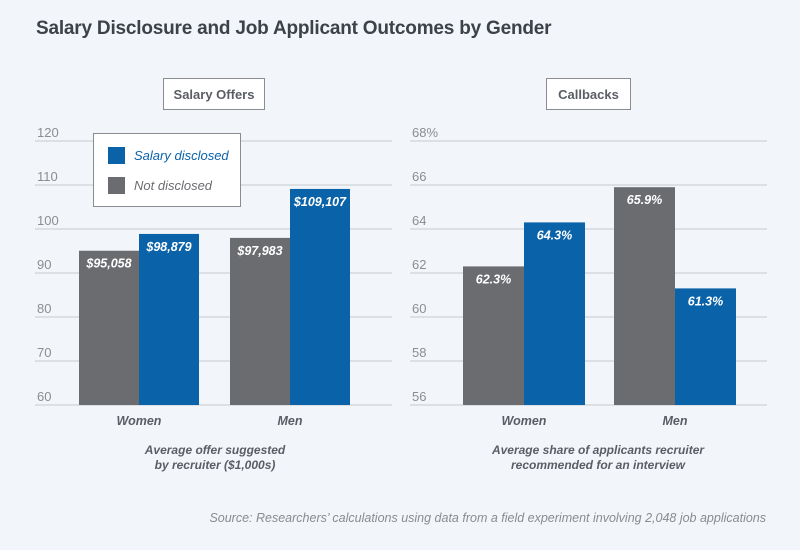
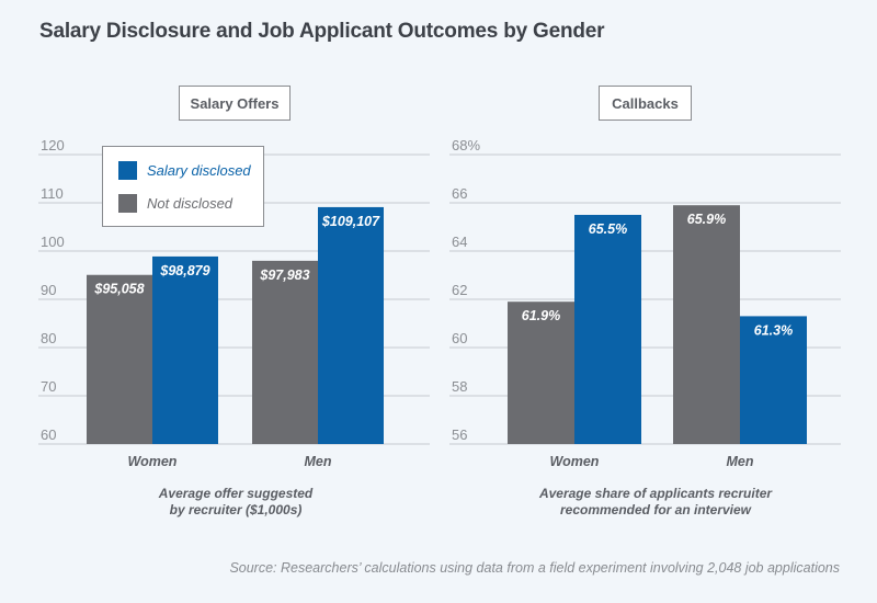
Callbacks/Not disclosed/Women: 62.3% -> 61.9%
Callbacks/Salary disclosed/Women: 64.3% -> 65.5%
